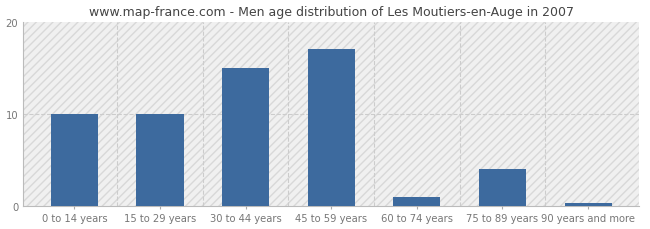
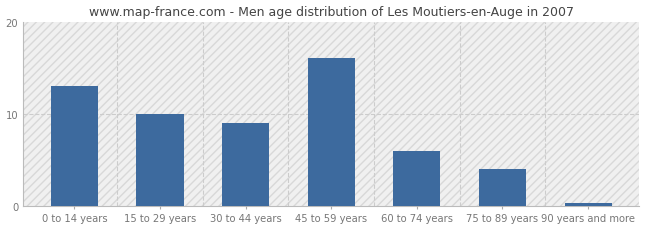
0 to 14 years: 10.0 -> 13.0
30 to 44 years: 15.0 -> 9.0
45 to 59 years: 17.0 -> 16.0
60 to 74 years: 1.0 -> 6.0
